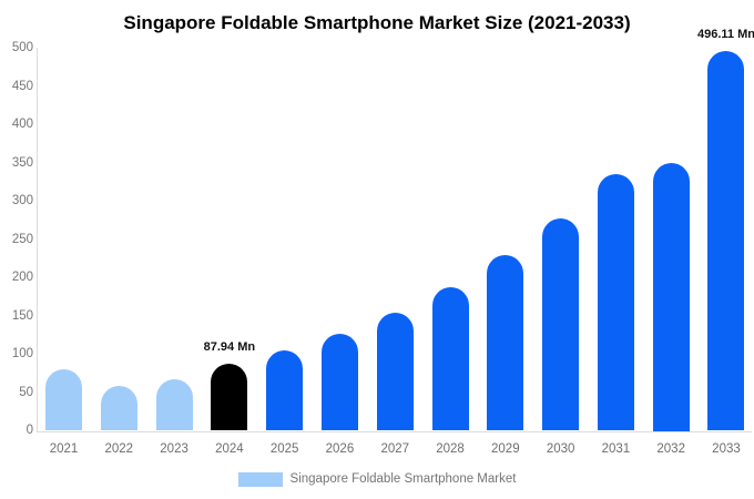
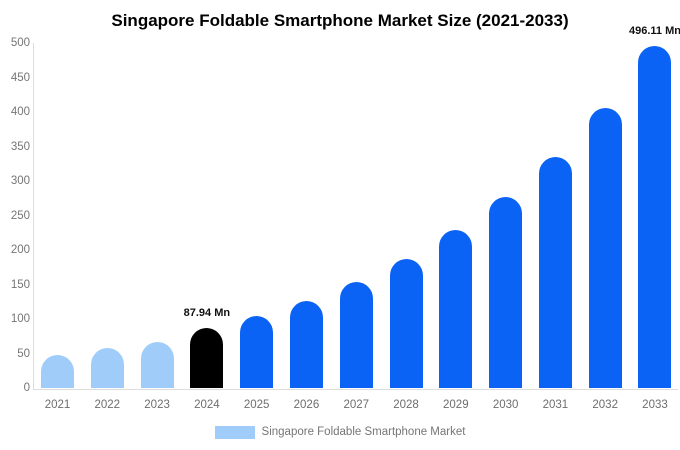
2021: 80 -> 50
2032: 350 -> 410
